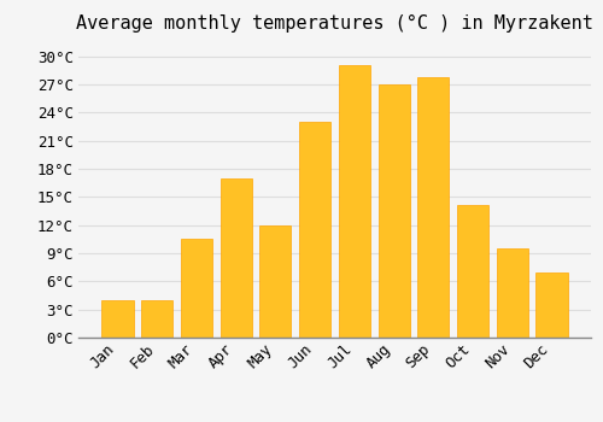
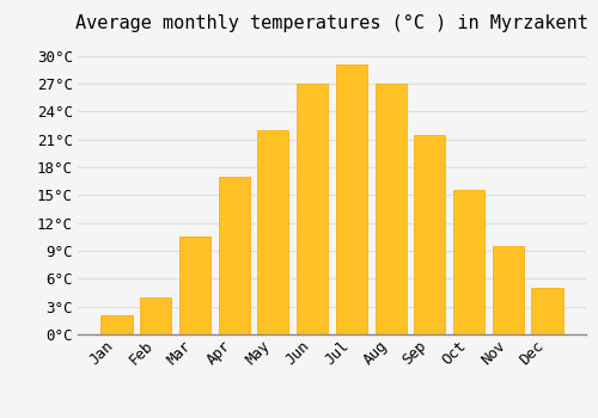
Jan: 4.0°C -> 2.0°C
May: 12.0°C -> 22.0°C
Jun: 23.0°C -> 27.0°C
Sep: 27.8°C -> 21.5°C
Oct: 14.2°C -> 15.5°C
Dec: 7.0°C -> 5.0°C
